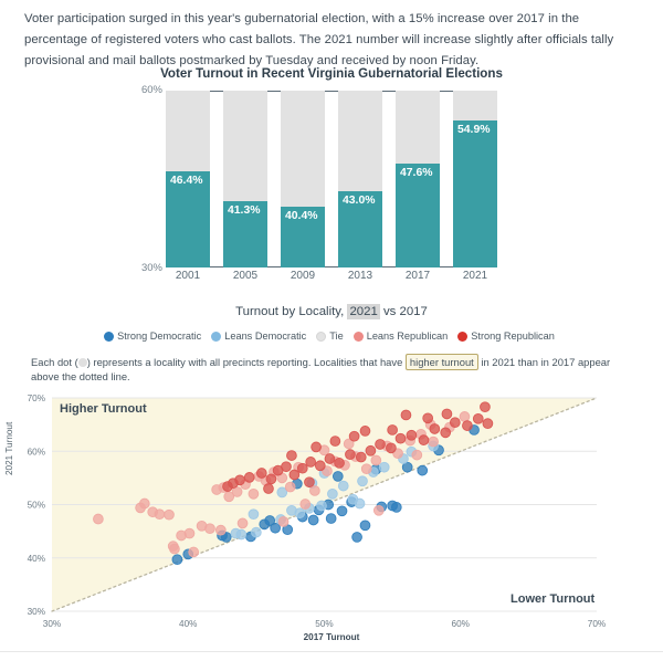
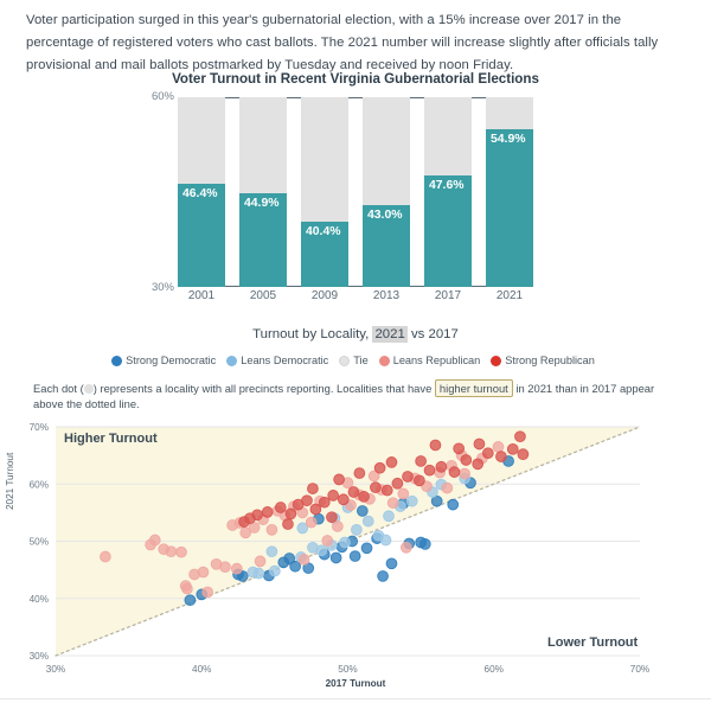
Voter Turnout in Recent Virginia Gubernatorial Elections/2005: 41.3% -> 44.9%
